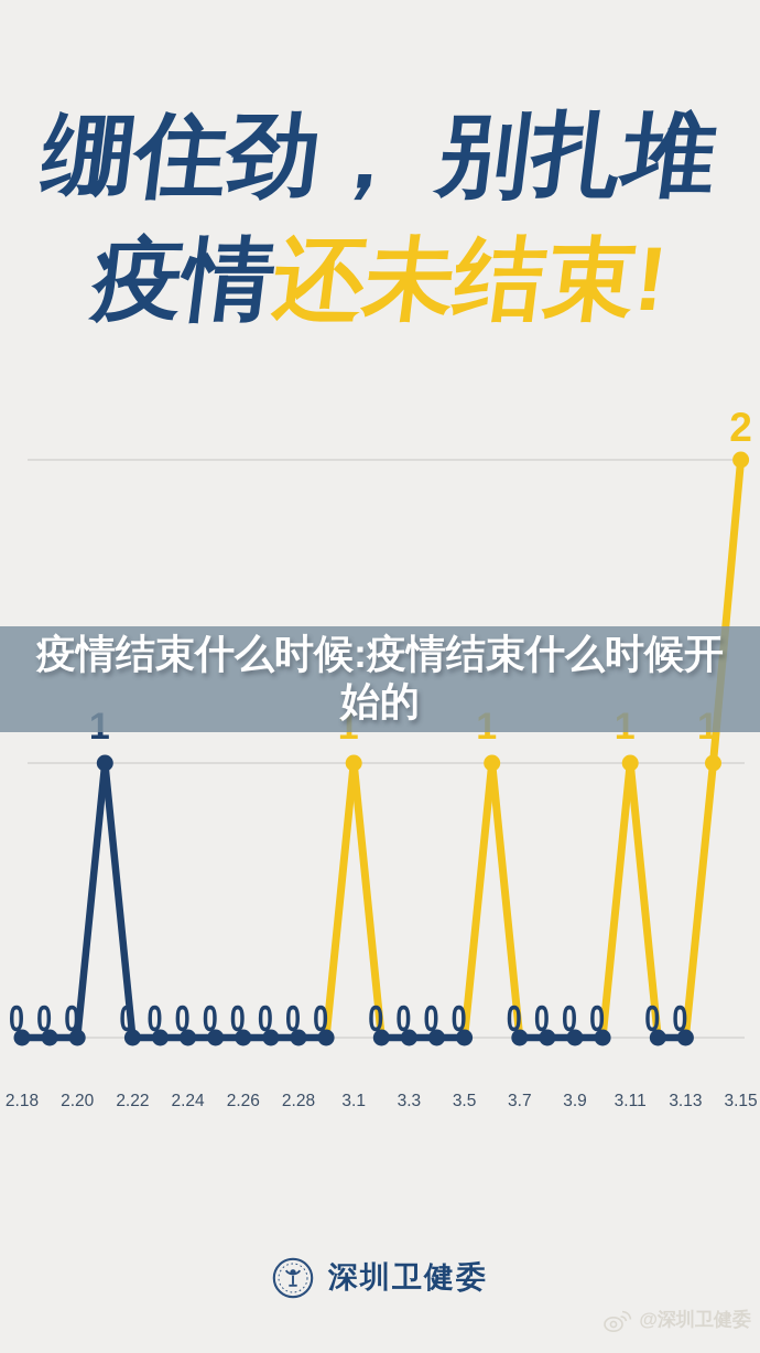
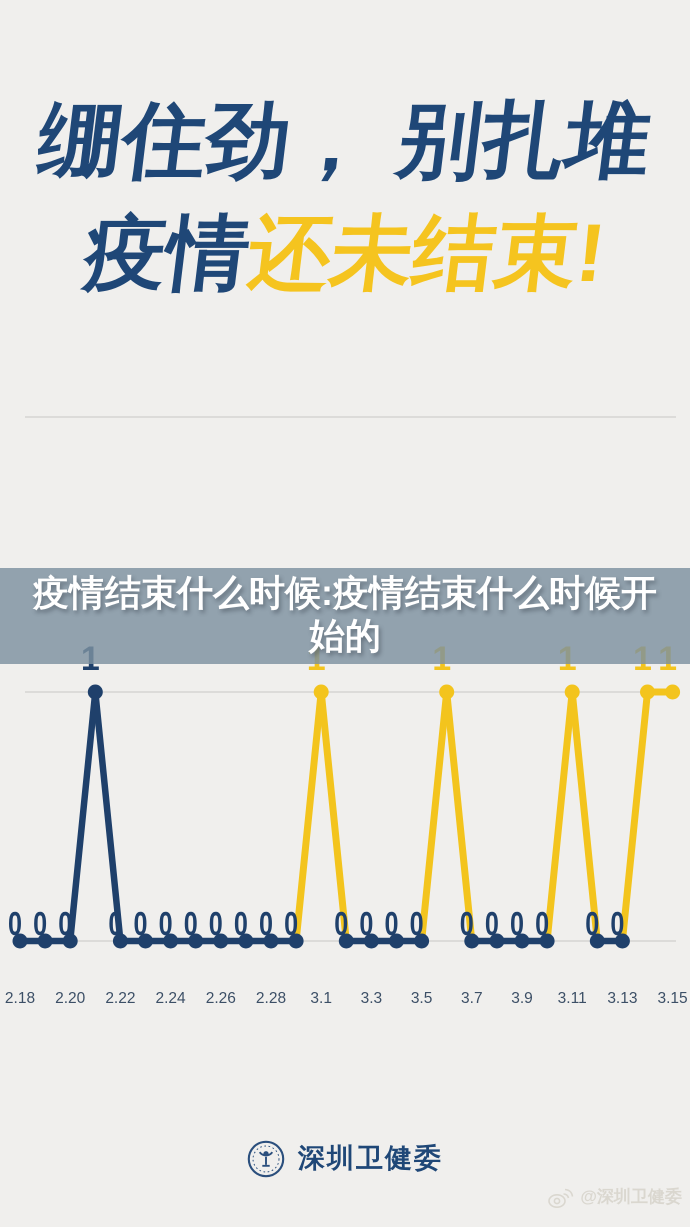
3.15: 2 -> 1
